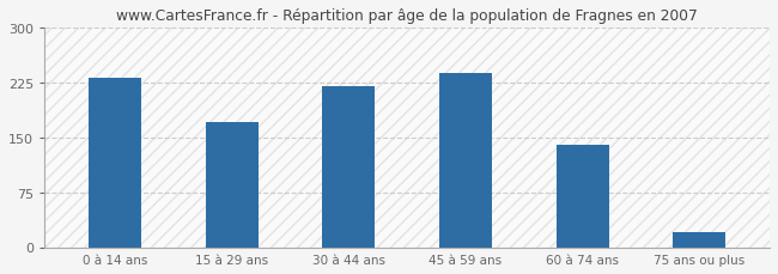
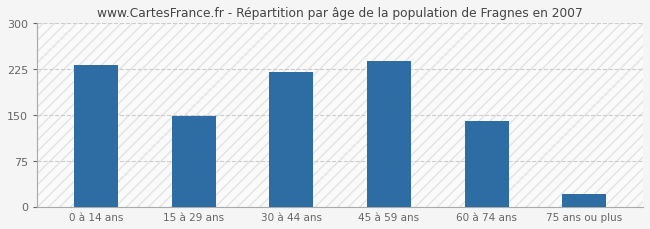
15 à 29 ans: 170 -> 148
